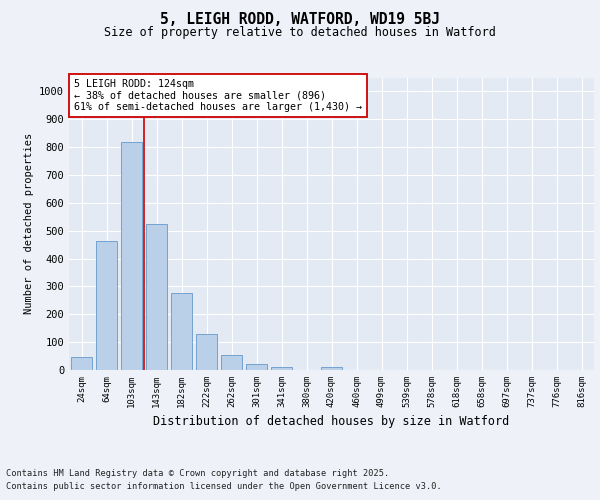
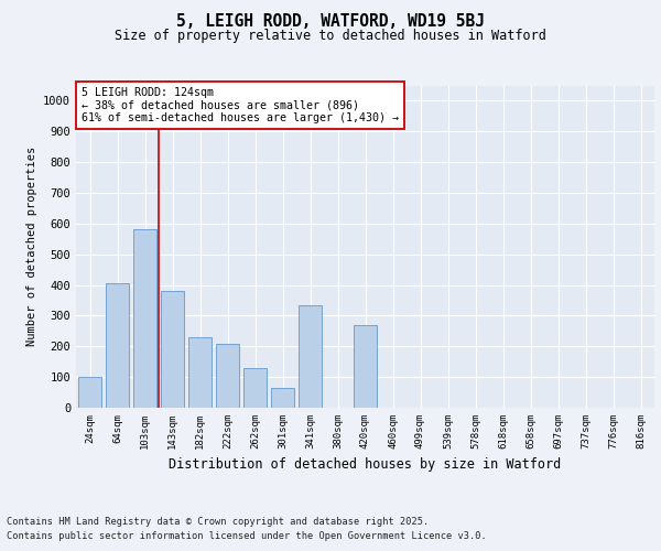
24sqm: 45 -> 100
64sqm: 463 -> 405
103sqm: 820 -> 580
143sqm: 525 -> 380
182sqm: 275 -> 230
222sqm: 128 -> 210
262sqm: 53 -> 130
301sqm: 22 -> 65
341sqm: 10 -> 335
420sqm: 11 -> 270
